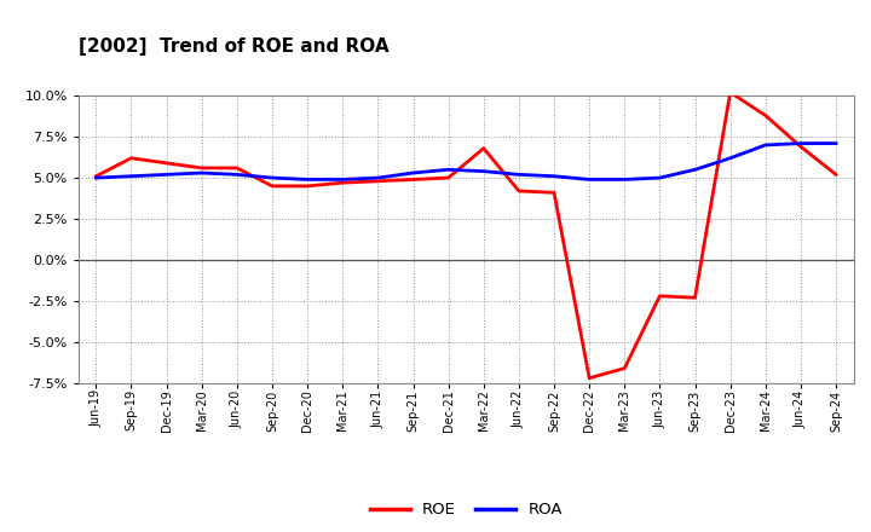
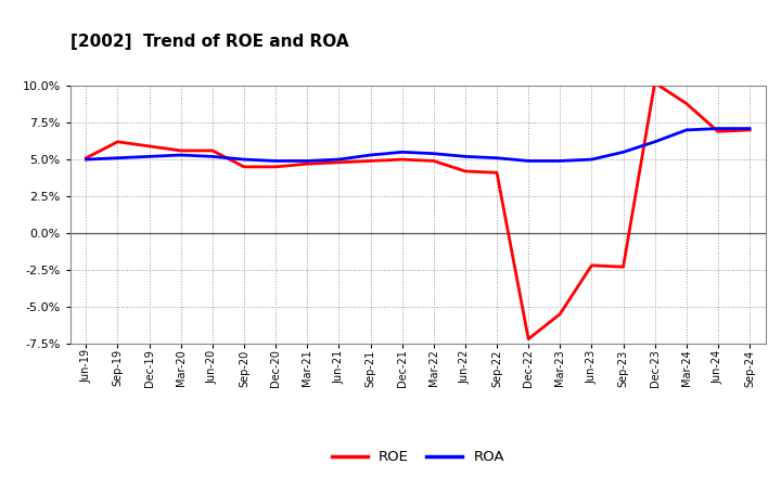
ROE/Mar-22: 6.8% -> 4.9%
ROE/Mar-23: -6.6% -> -5.5%
ROE/Sep-24: 5.2% -> 7.0%
